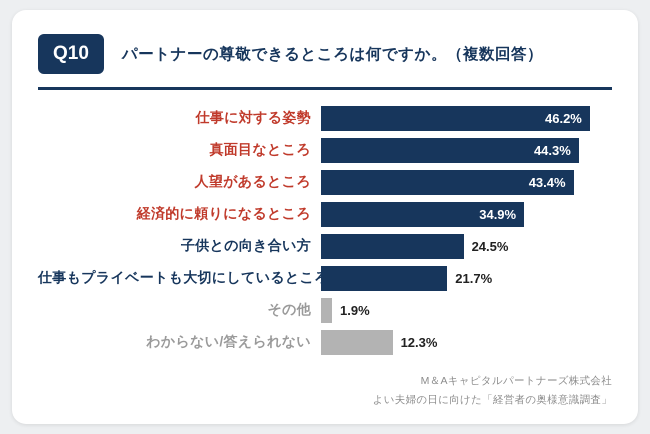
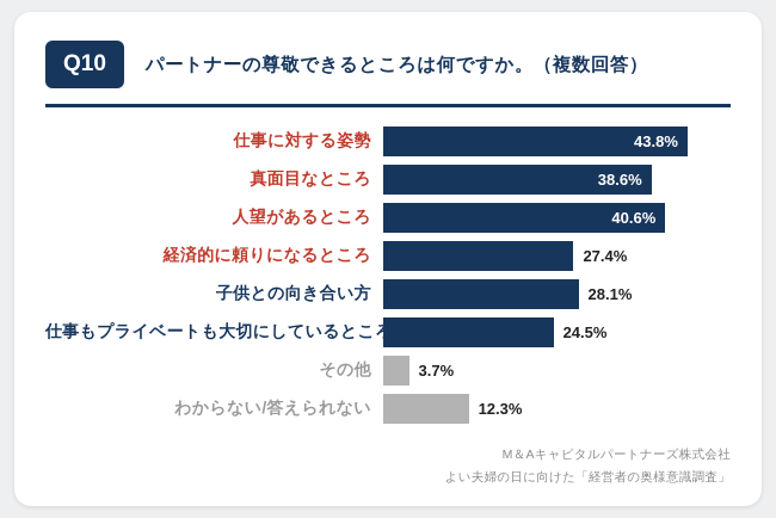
仕事に対する姿勢: 46.2% -> 43.8%
真面目なところ: 44.3% -> 38.6%
人望があるところ: 43.4% -> 40.6%
経済的に頼りになるところ: 34.9% -> 27.4%
子供との向き合い方: 24.5% -> 28.1%
仕事もプライベートも大切にしているところ: 21.7% -> 24.5%
その他: 1.9% -> 3.7%
